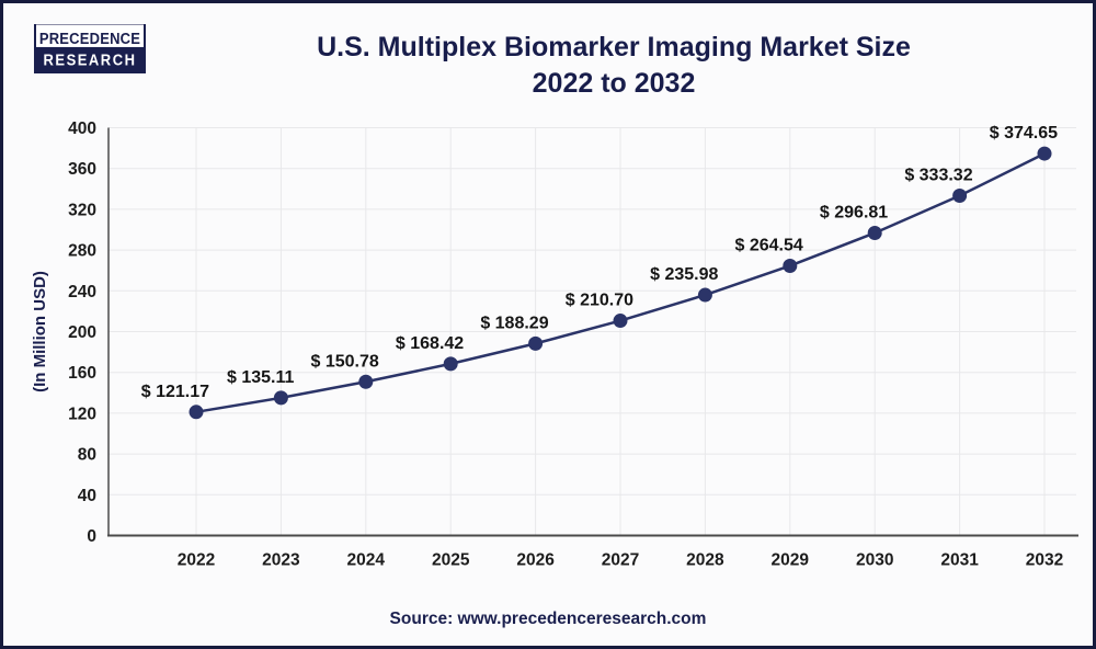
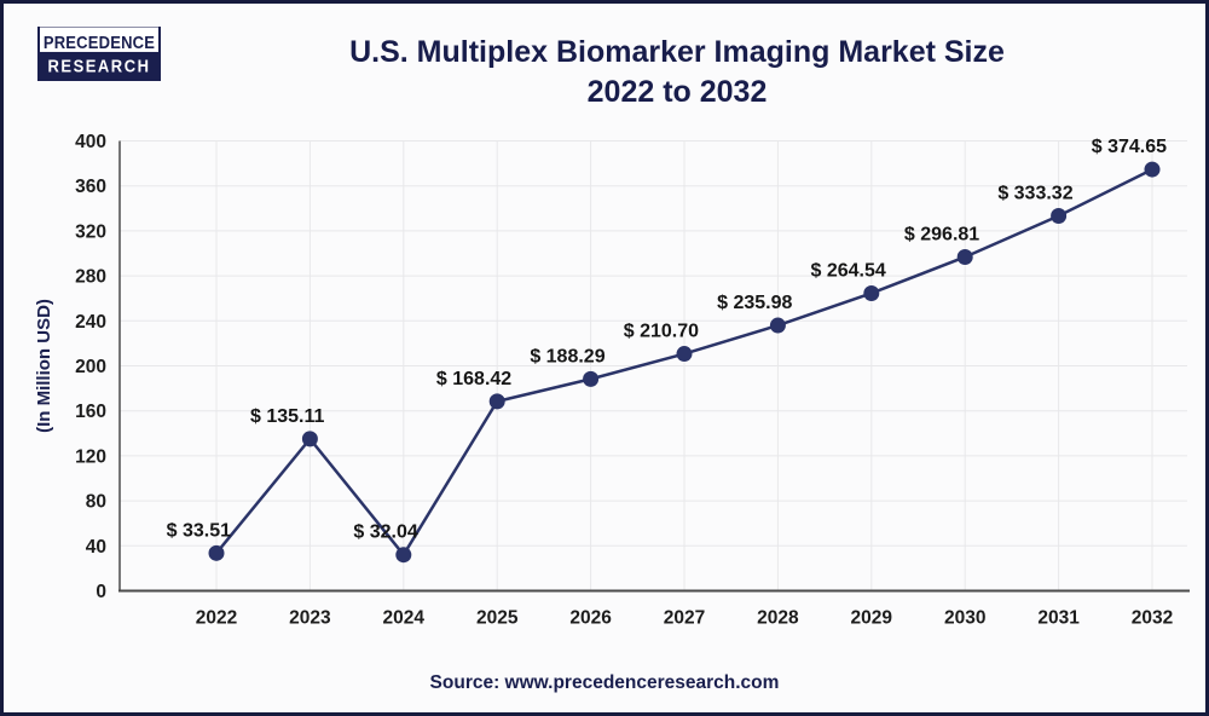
2022: 121.17 -> 33.51
2024: 150.78 -> 32.04
